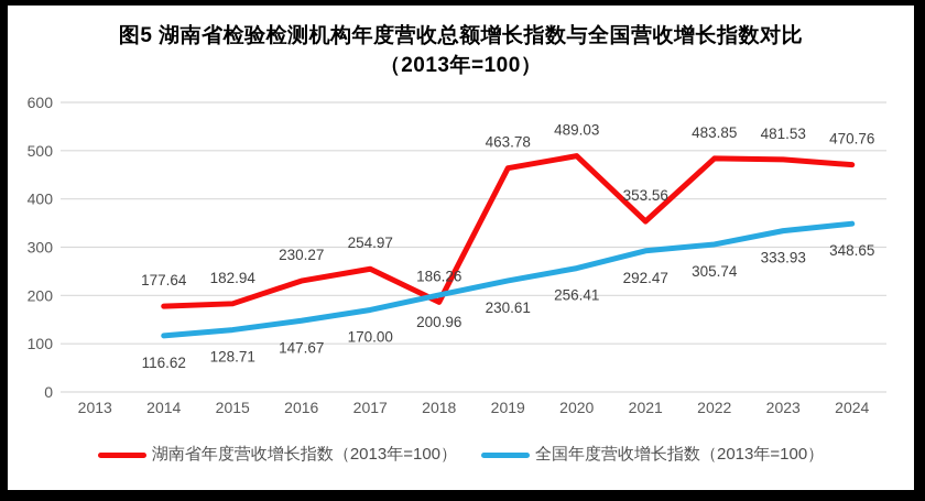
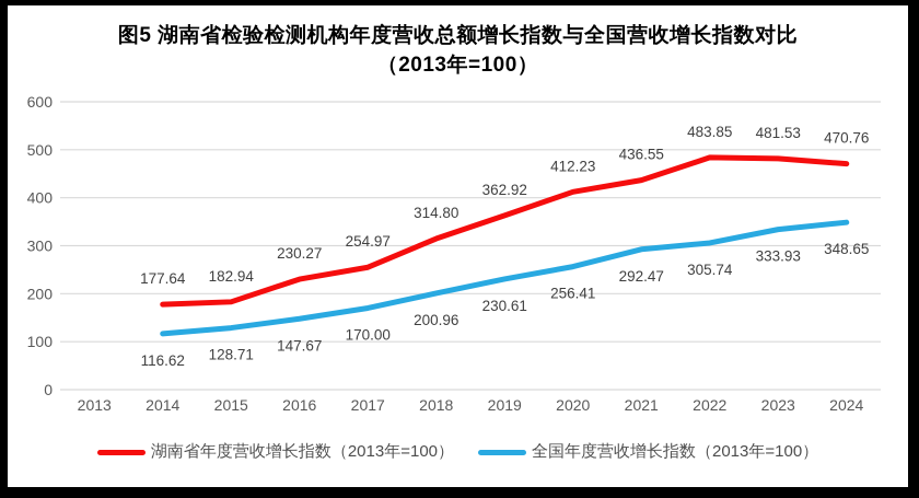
湖南省年度营收增长指数（2013年=100）/2018: 186.26 -> 314.80
湖南省年度营收增长指数（2013年=100）/2019: 463.78 -> 362.92
湖南省年度营收增长指数（2013年=100）/2020: 489.03 -> 412.23
湖南省年度营收增长指数（2013年=100）/2021: 353.56 -> 436.55
